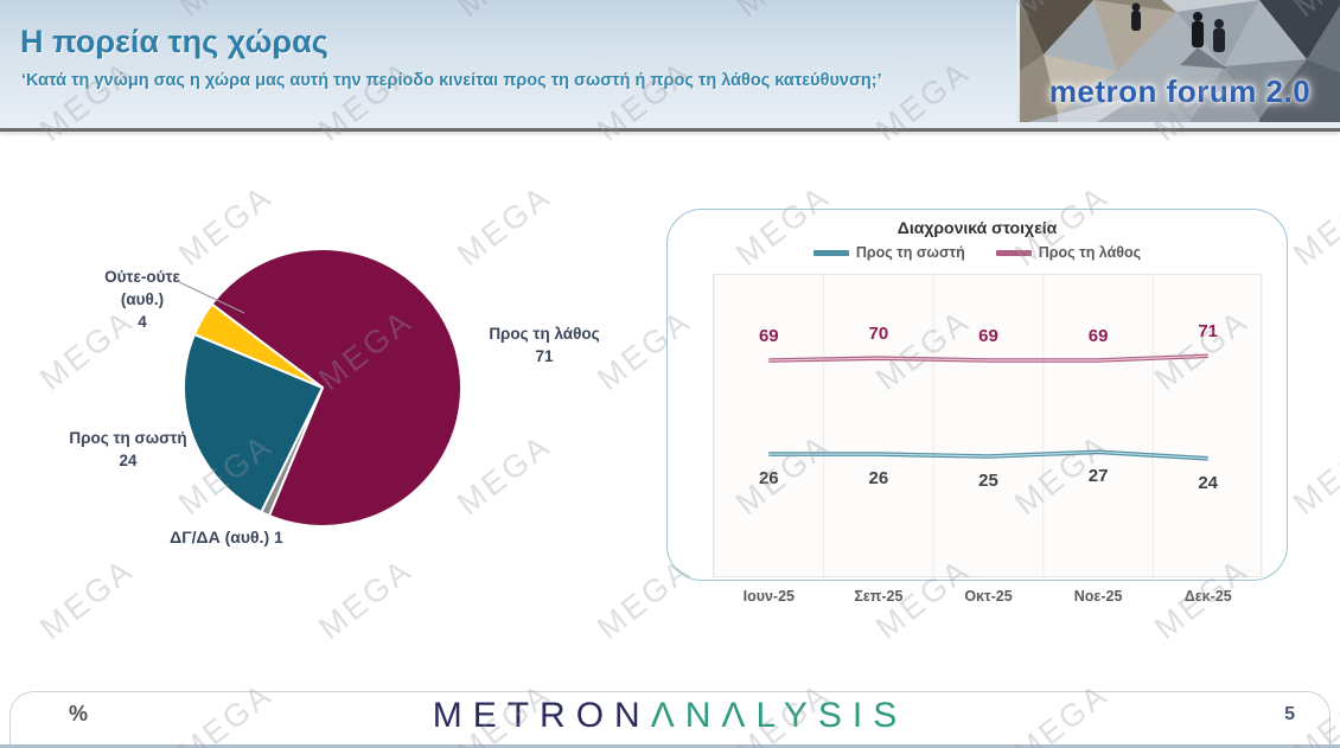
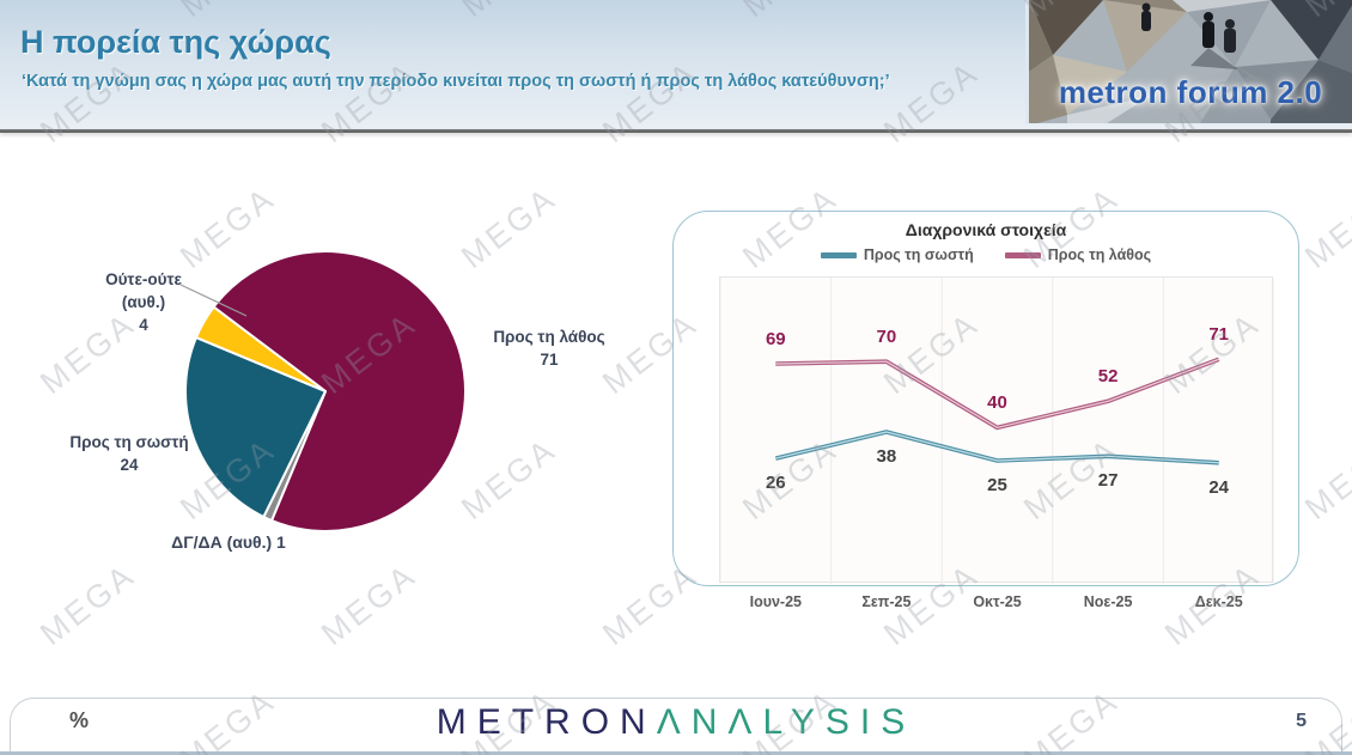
Διαχρονικά στοιχεία/Προς τη σωστή/Σεπ-25: 26 -> 38
Διαχρονικά στοιχεία/Προς τη λάθος/Οκτ-25: 69 -> 40
Διαχρονικά στοιχεία/Προς τη λάθος/Νοε-25: 69 -> 52
